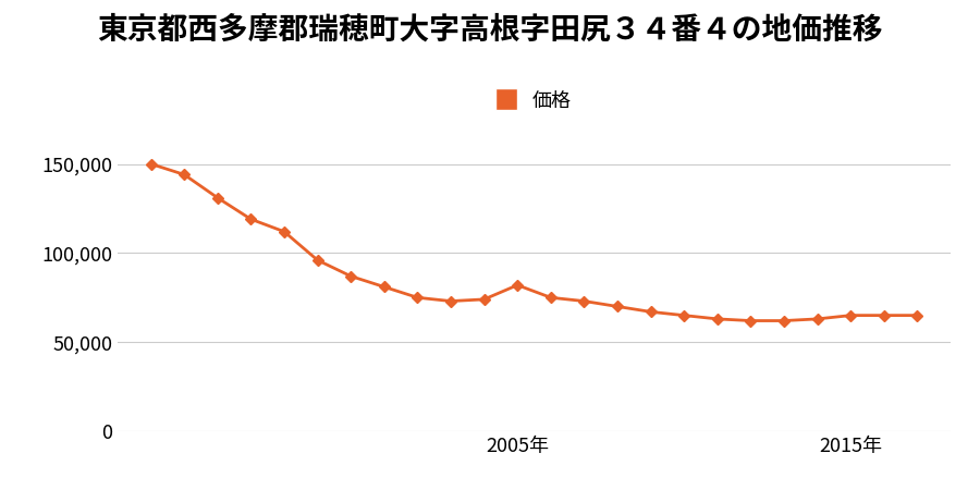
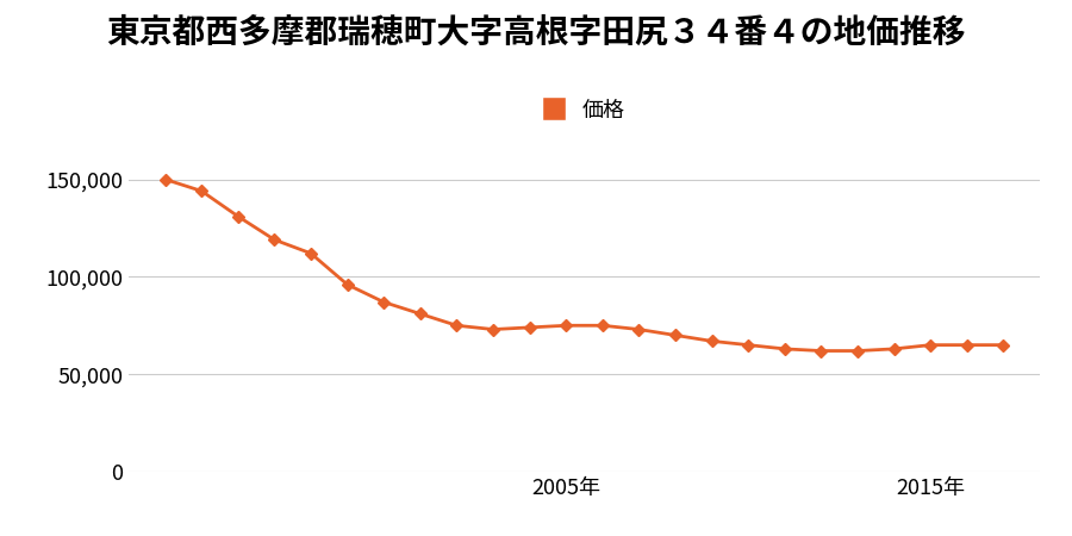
2005年: 82,000 -> 75,000
